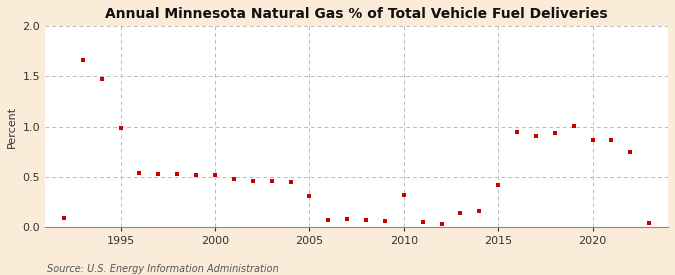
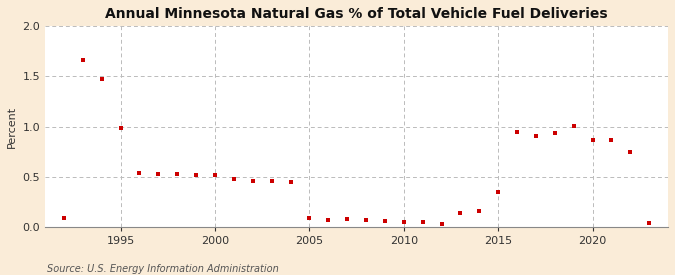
2005: 0.31 -> 0.09
2010: 0.32 -> 0.05
2015: 0.42 -> 0.35
